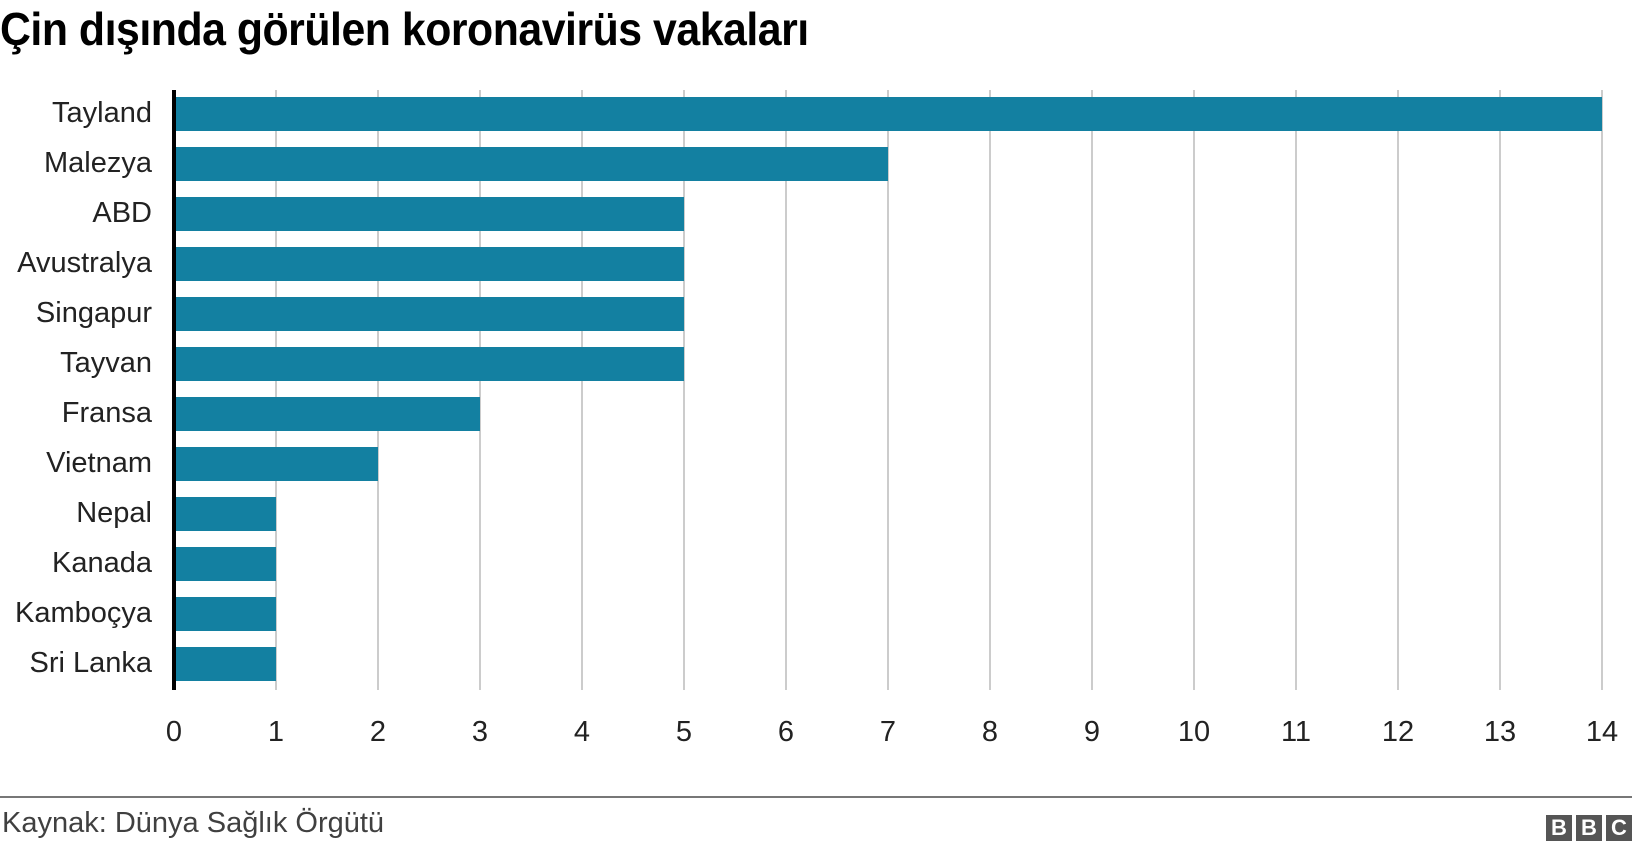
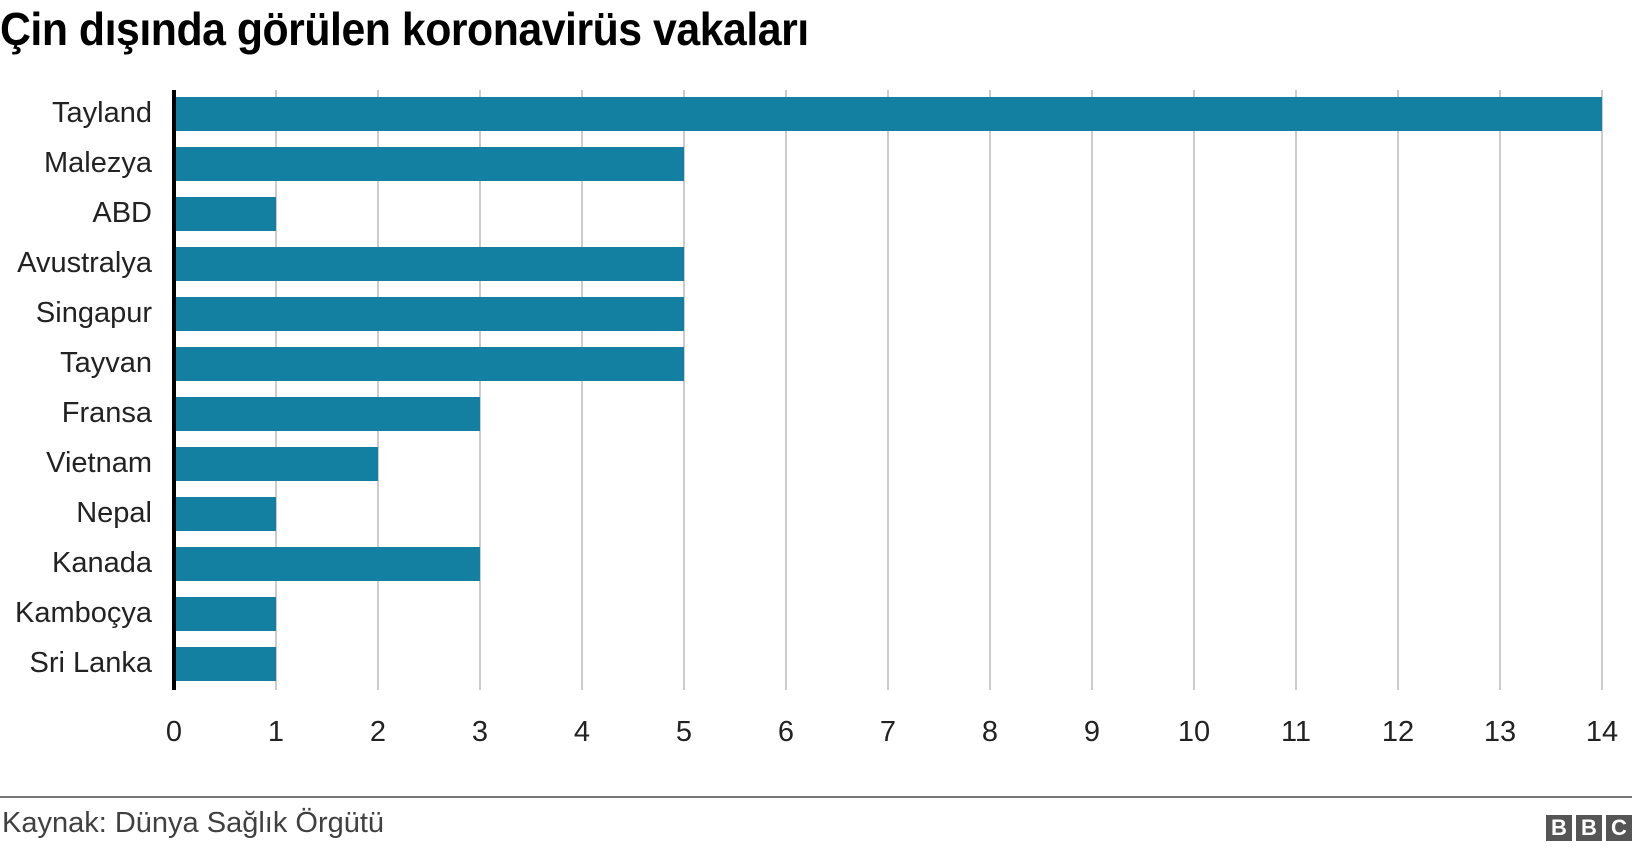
Malezya: 7 -> 5
ABD: 5 -> 1
Kanada: 1 -> 3
